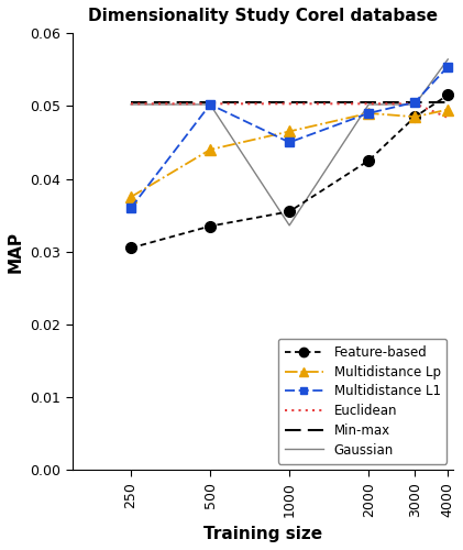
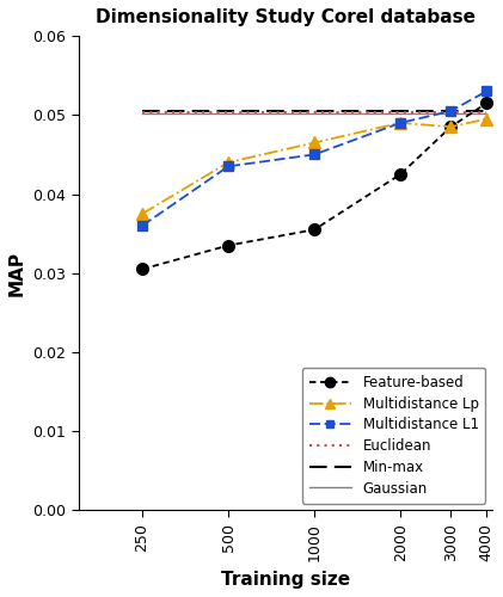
Multidistance L1/500: 0.0502 -> 0.0435
Gaussian/1000: 0.0336 -> 0.0502
Multidistance L1/4000: 0.0554 -> 0.0530
Euclidean/4000: 0.0484 -> 0.0503
Gaussian/4000: 0.0564 -> 0.0502
